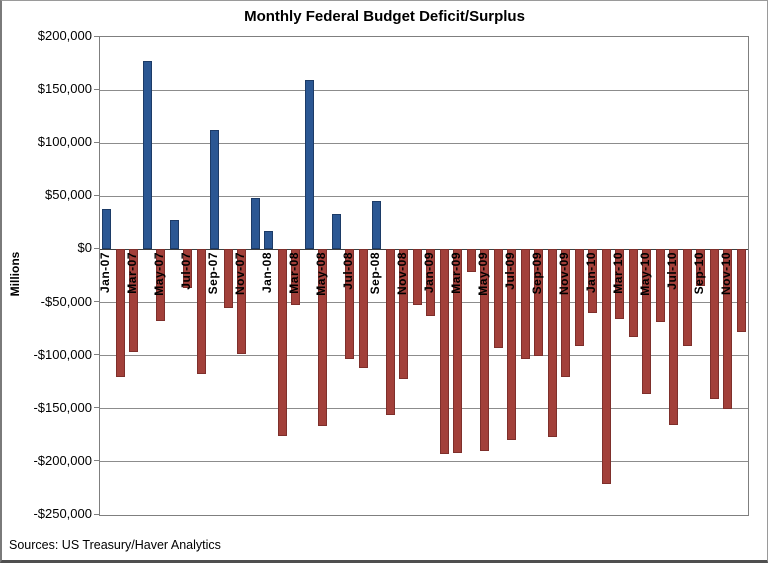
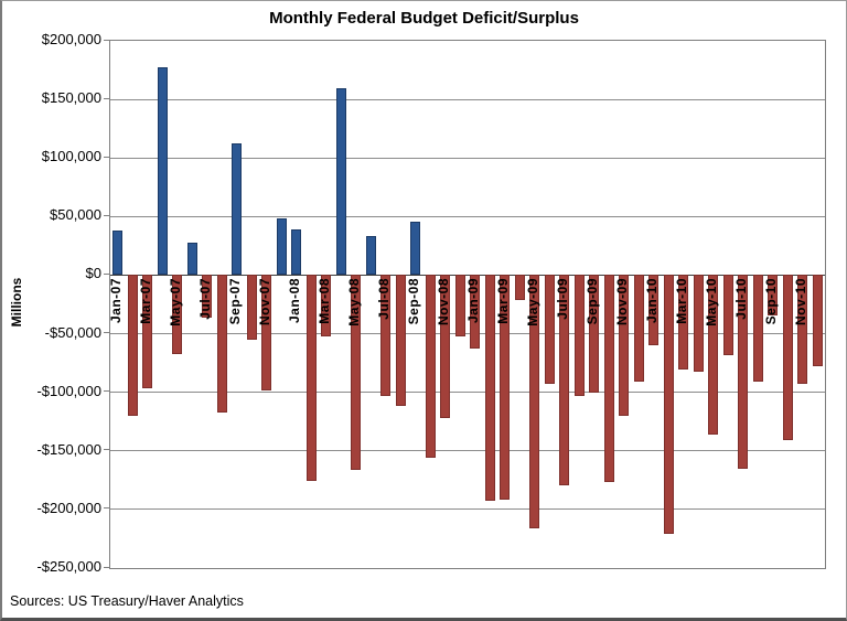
Jan-08: $18000 -> $39000
May-09: -$190000 -> -$216000
Mar-10: -$65000 -> -$81000
Nov-10: -$150000 -> -$93000
